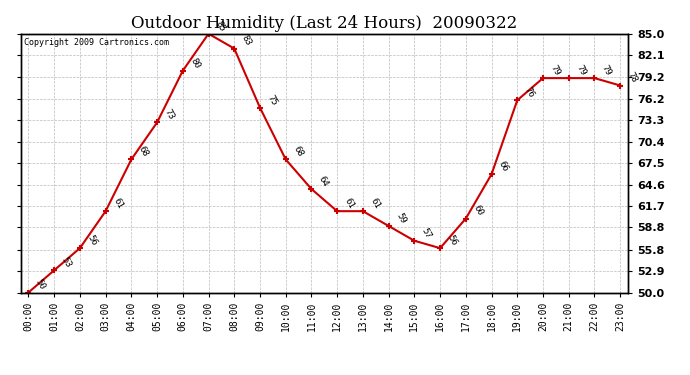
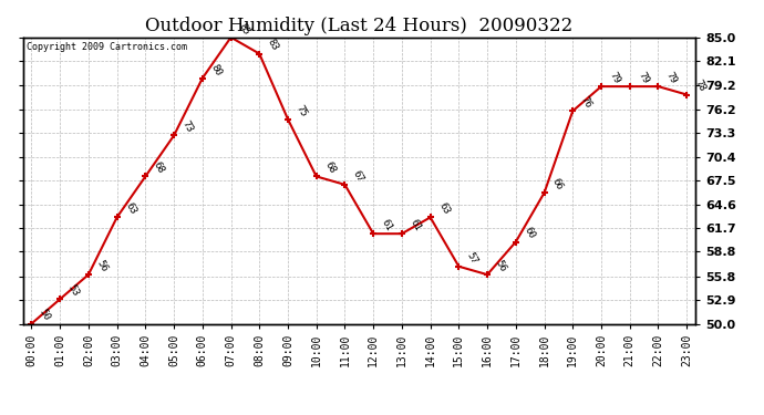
03:00: 61 -> 63
11:00: 64 -> 67
14:00: 59 -> 63
